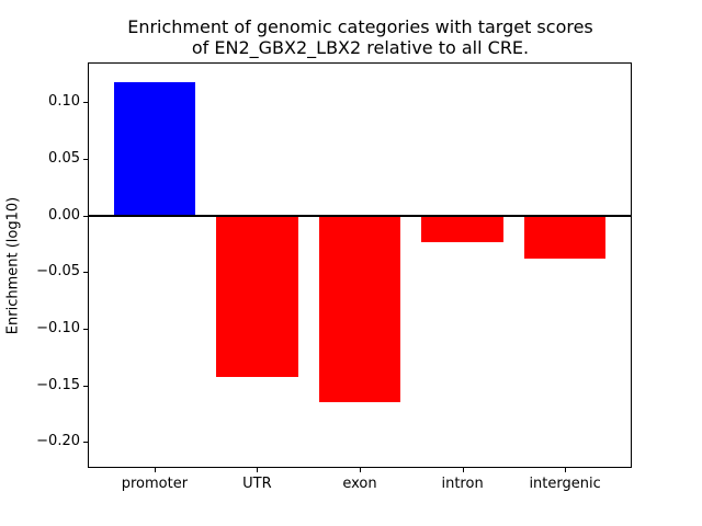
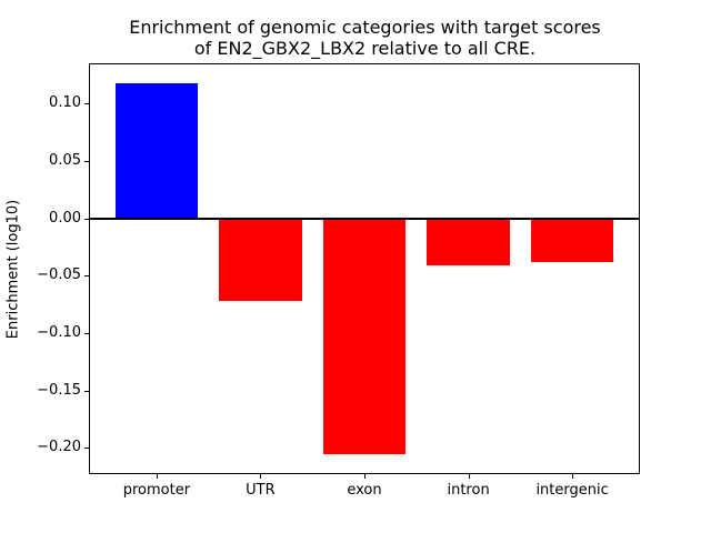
UTR: -0.143 -> -0.072
exon: -0.165 -> -0.206
intron: -0.024 -> -0.041
